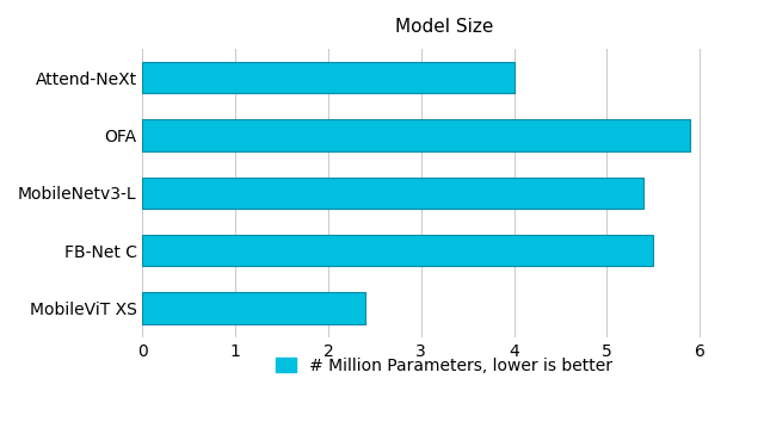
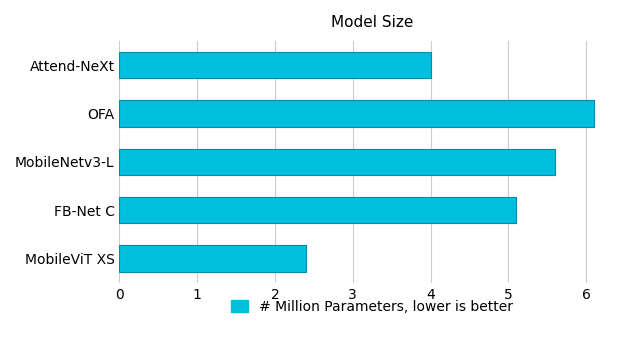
OFA: 5.9 -> 6.1
MobileNetv3-L: 5.4 -> 5.6
FB-Net C: 5.5 -> 5.1
